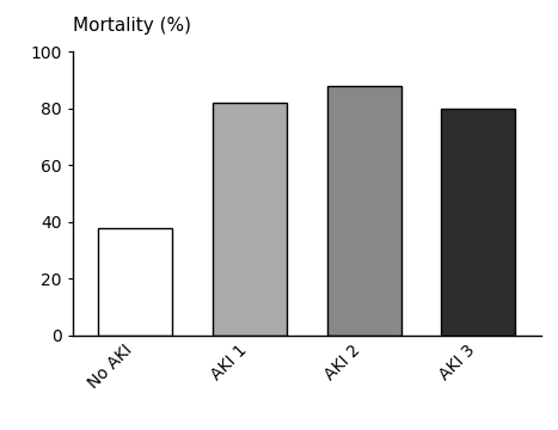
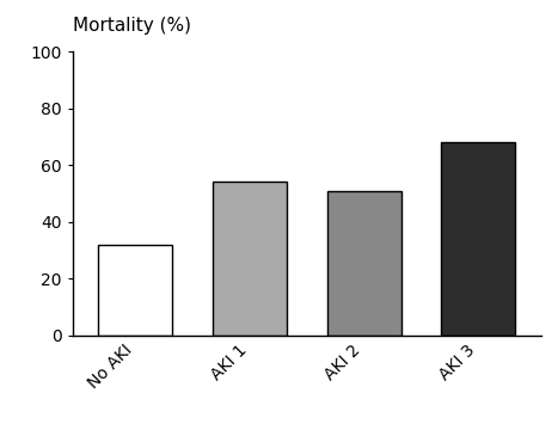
No AKI: 38 -> 32
AKI 1: 82 -> 54
AKI 2: 88 -> 51
AKI 3: 80 -> 68
